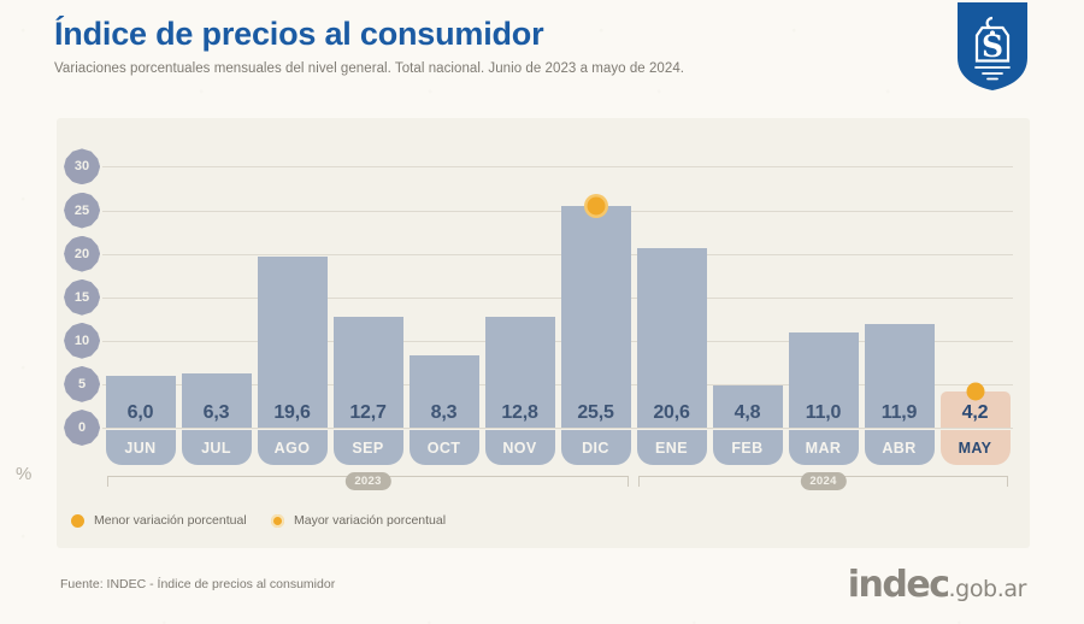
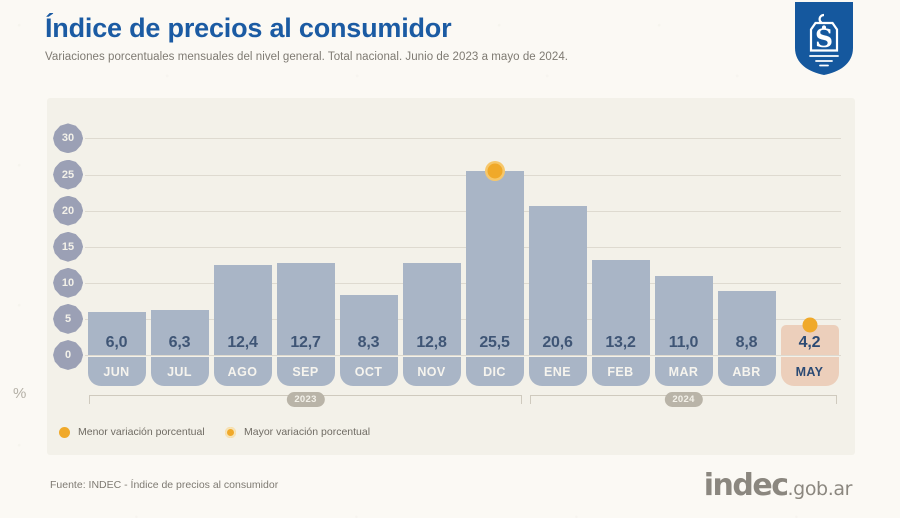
AGO: 19,6 -> 12,4
FEB: 4,8 -> 13,2
ABR: 11,9 -> 8,8
